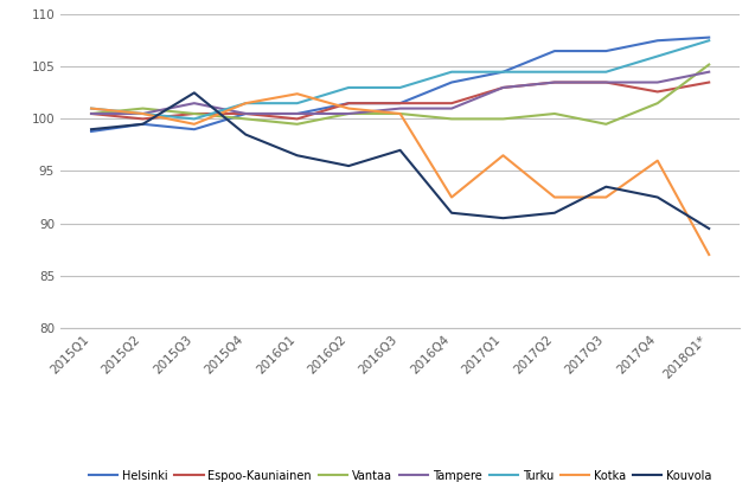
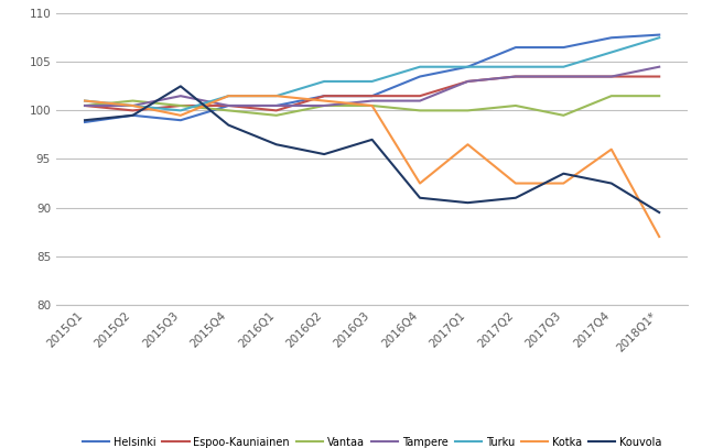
Kotka/2016Q1: 102.4 -> 101.5
Espoo-Kauniainen/2017Q4: 102.6 -> 103.5
Vantaa/2018Q1*: 105.2 -> 101.5
